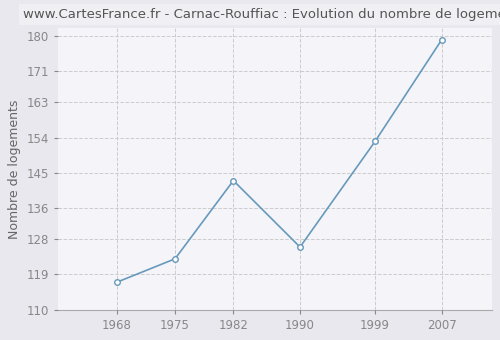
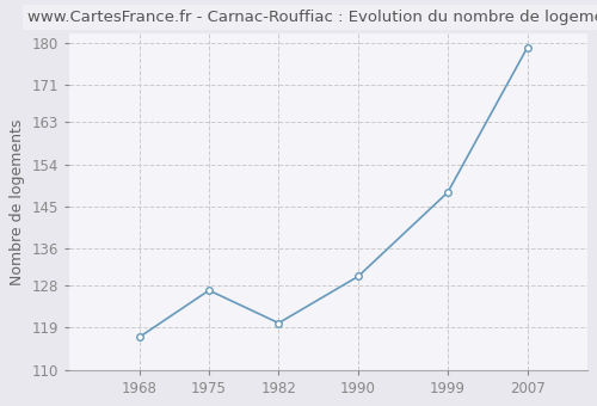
1975: 123 -> 127
1982: 143 -> 120
1990: 126 -> 130
1999: 153 -> 148
